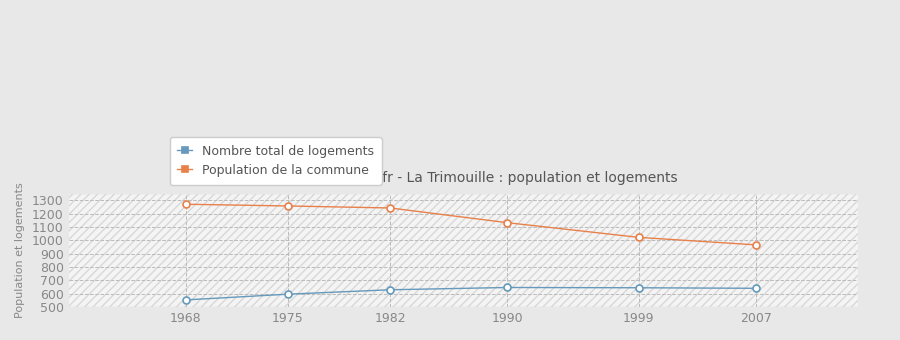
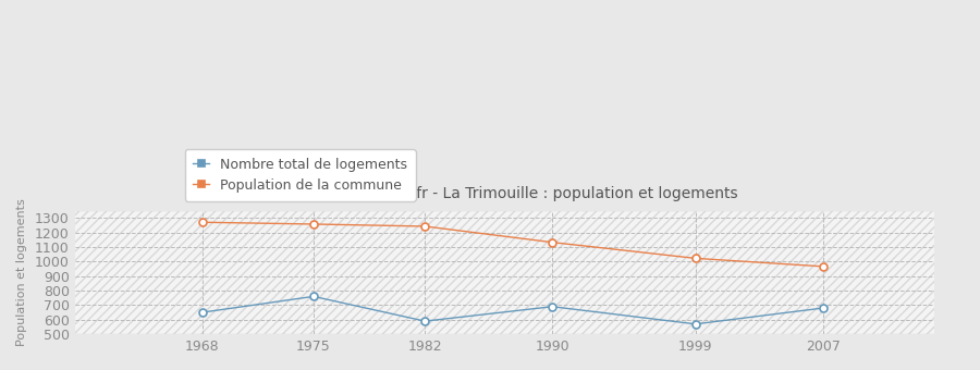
Nombre total de logements/1968: 550 -> 650
Nombre total de logements/1975: 600 -> 760
Nombre total de logements/1982: 630 -> 590
Nombre total de logements/1990: 650 -> 690
Nombre total de logements/1999: 640 -> 570
Nombre total de logements/2007: 640 -> 680
